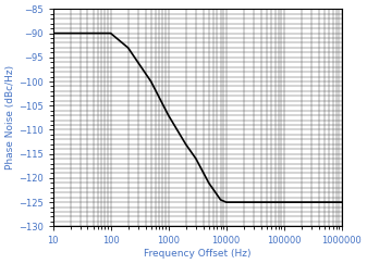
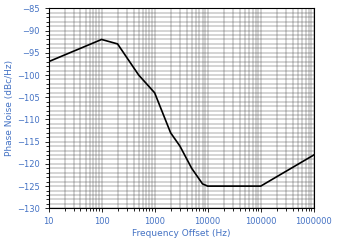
10: -90.0 -> -97.0
100: -90.0 -> -92.0
1000: -107.0 -> -104.0
1000000: -125.0 -> -118.0
